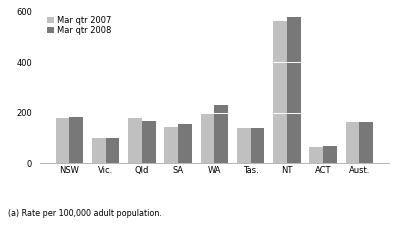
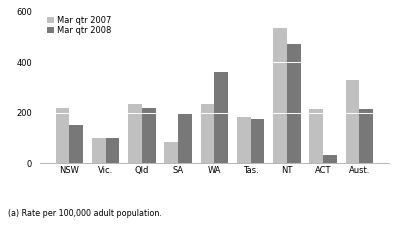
Mar qtr 2007/NSW: 178 -> 220
Mar qtr 2008/NSW: 182 -> 150
Mar qtr 2007/Qld: 178 -> 235
Mar qtr 2008/Qld: 168 -> 220
Mar qtr 2007/SA: 143 -> 85
Mar qtr 2008/SA: 155 -> 200
Mar qtr 2007/WA: 200 -> 235
Mar qtr 2008/WA: 232 -> 360
Mar qtr 2007/Tas.: 140 -> 185
Mar qtr 2008/Tas.: 140 -> 175
Mar qtr 2007/NT: 560 -> 535
Mar qtr 2008/NT: 578 -> 470
Mar qtr 2007/ACT: 65 -> 215
Mar qtr 2008/ACT: 70 -> 35
Mar qtr 2007/Aust.: 163 -> 330
Mar qtr 2008/Aust.: 165 -> 215
